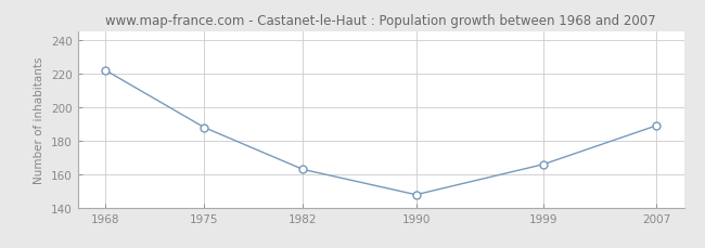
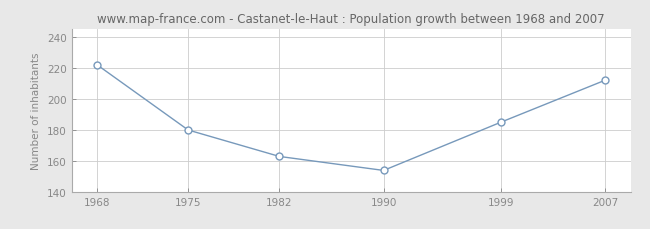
1975: 188 -> 180
1990: 148 -> 154
1999: 166 -> 185
2007: 189 -> 212
